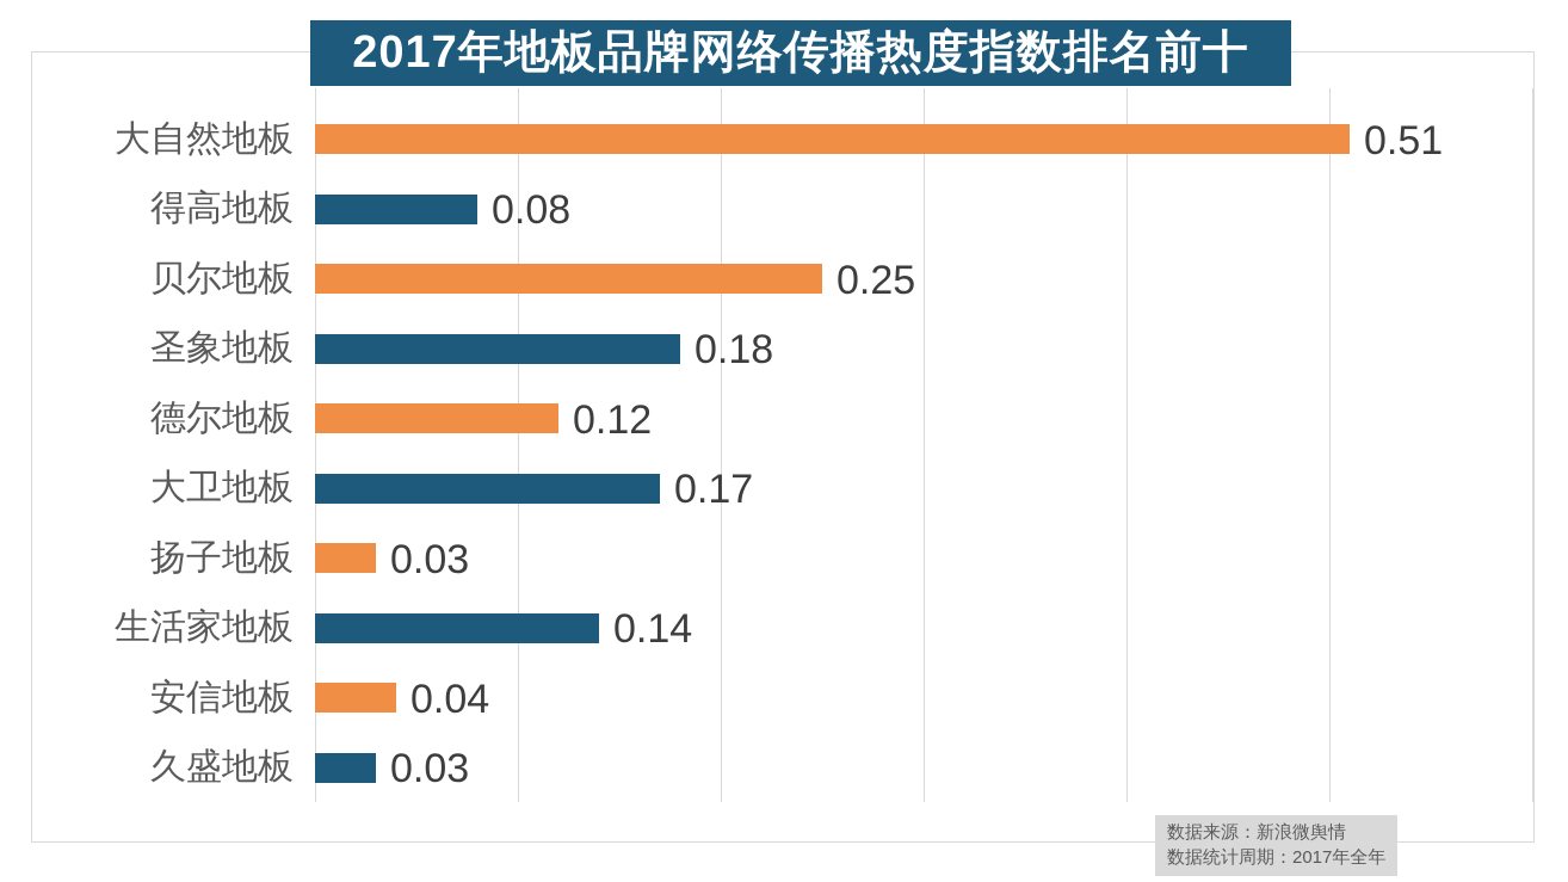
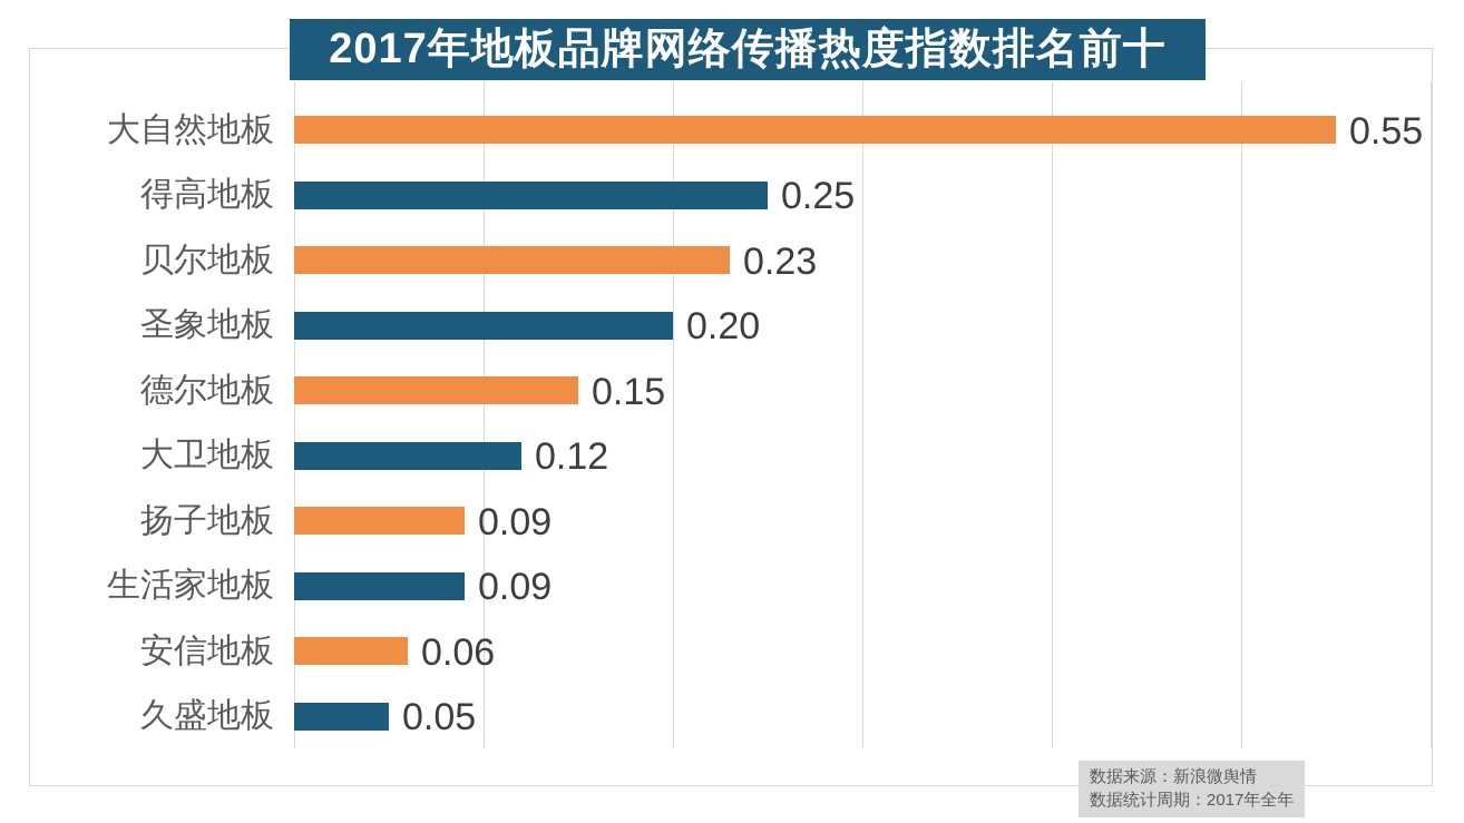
大自然地板: 0.51 -> 0.55
得高地板: 0.08 -> 0.25
贝尔地板: 0.25 -> 0.23
圣象地板: 0.18 -> 0.20
德尔地板: 0.12 -> 0.15
大卫地板: 0.17 -> 0.12
扬子地板: 0.03 -> 0.09
生活家地板: 0.14 -> 0.09
安信地板: 0.04 -> 0.06
久盛地板: 0.03 -> 0.05
